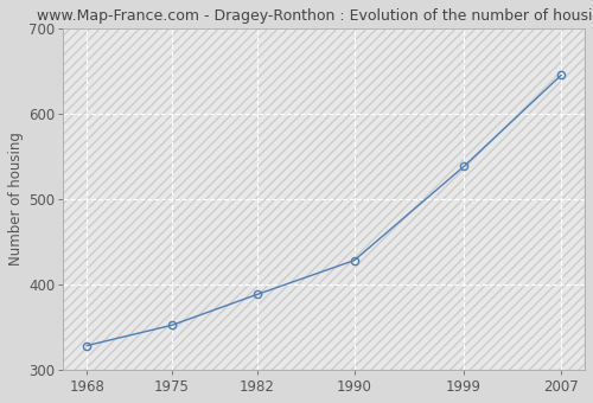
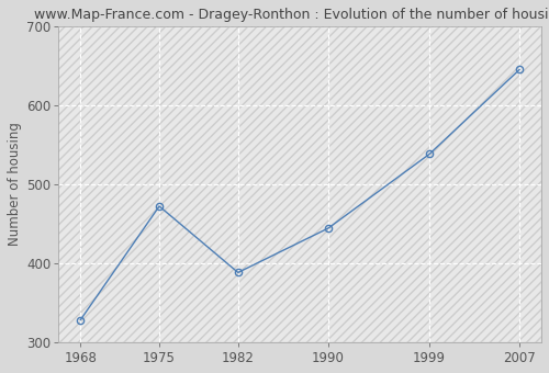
1975: 352 -> 472
1990: 428 -> 444
